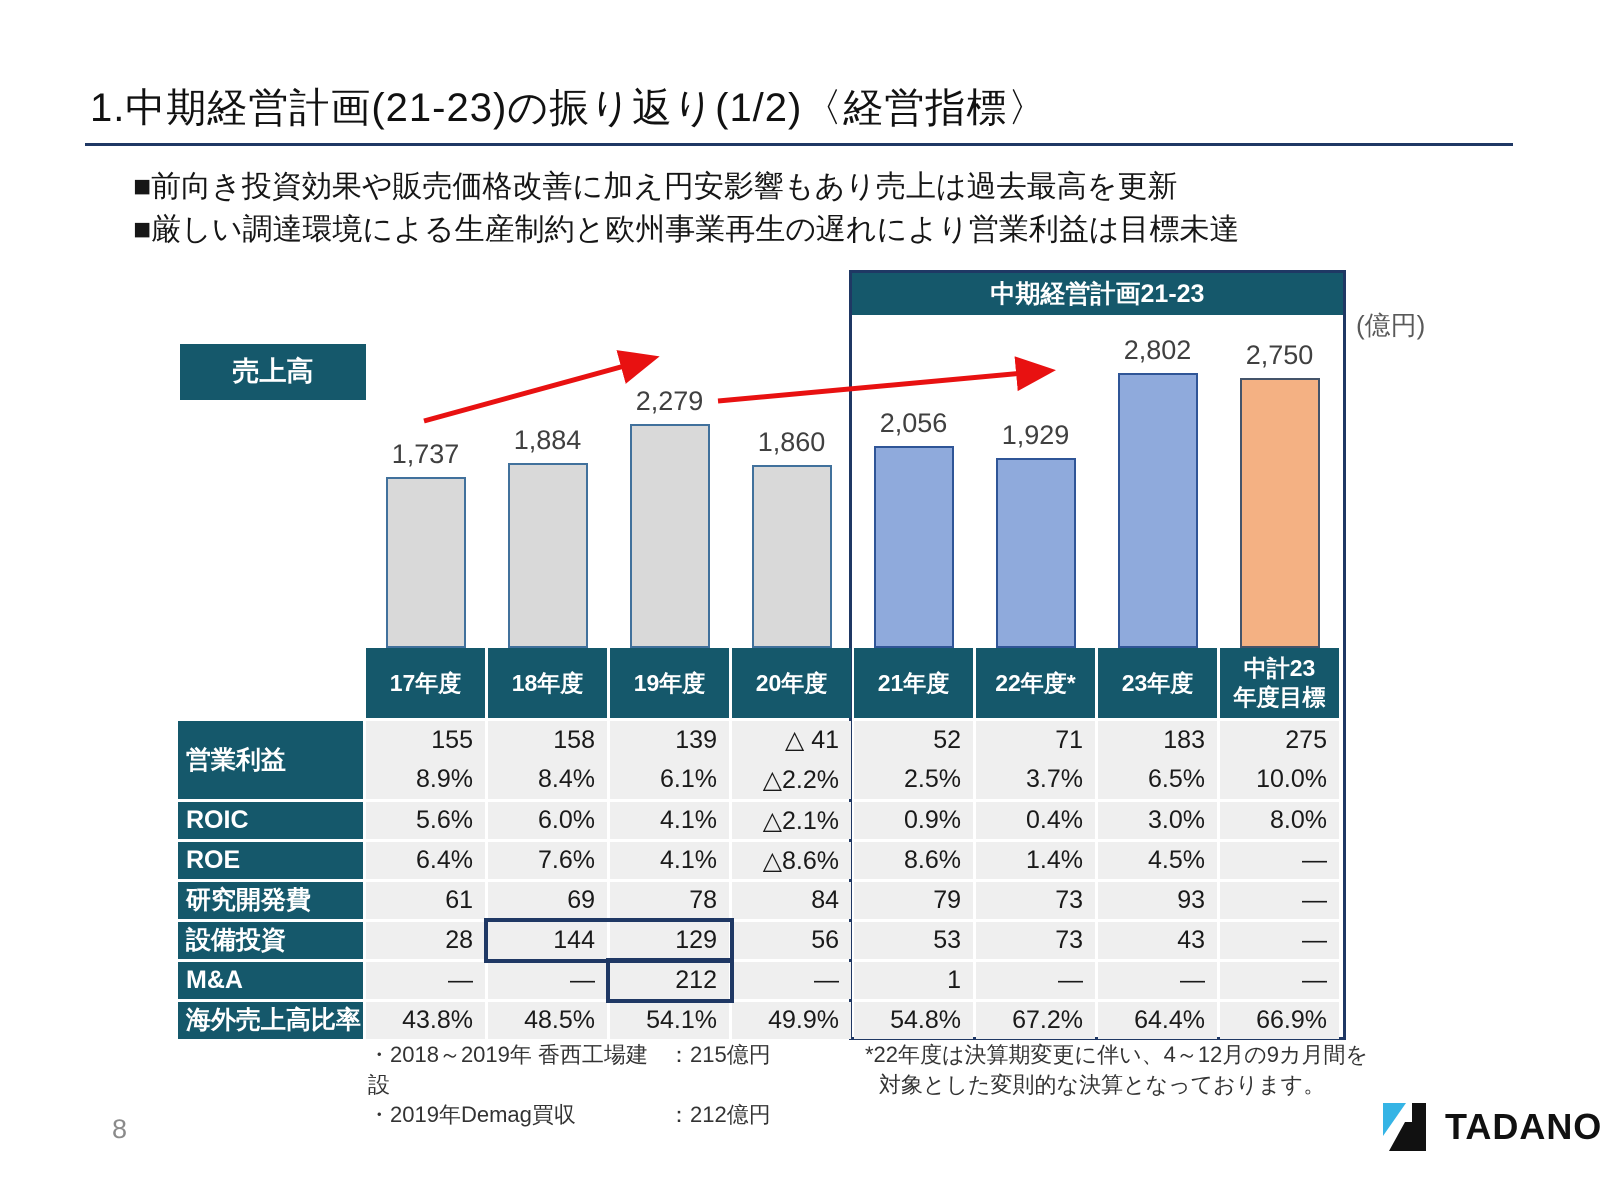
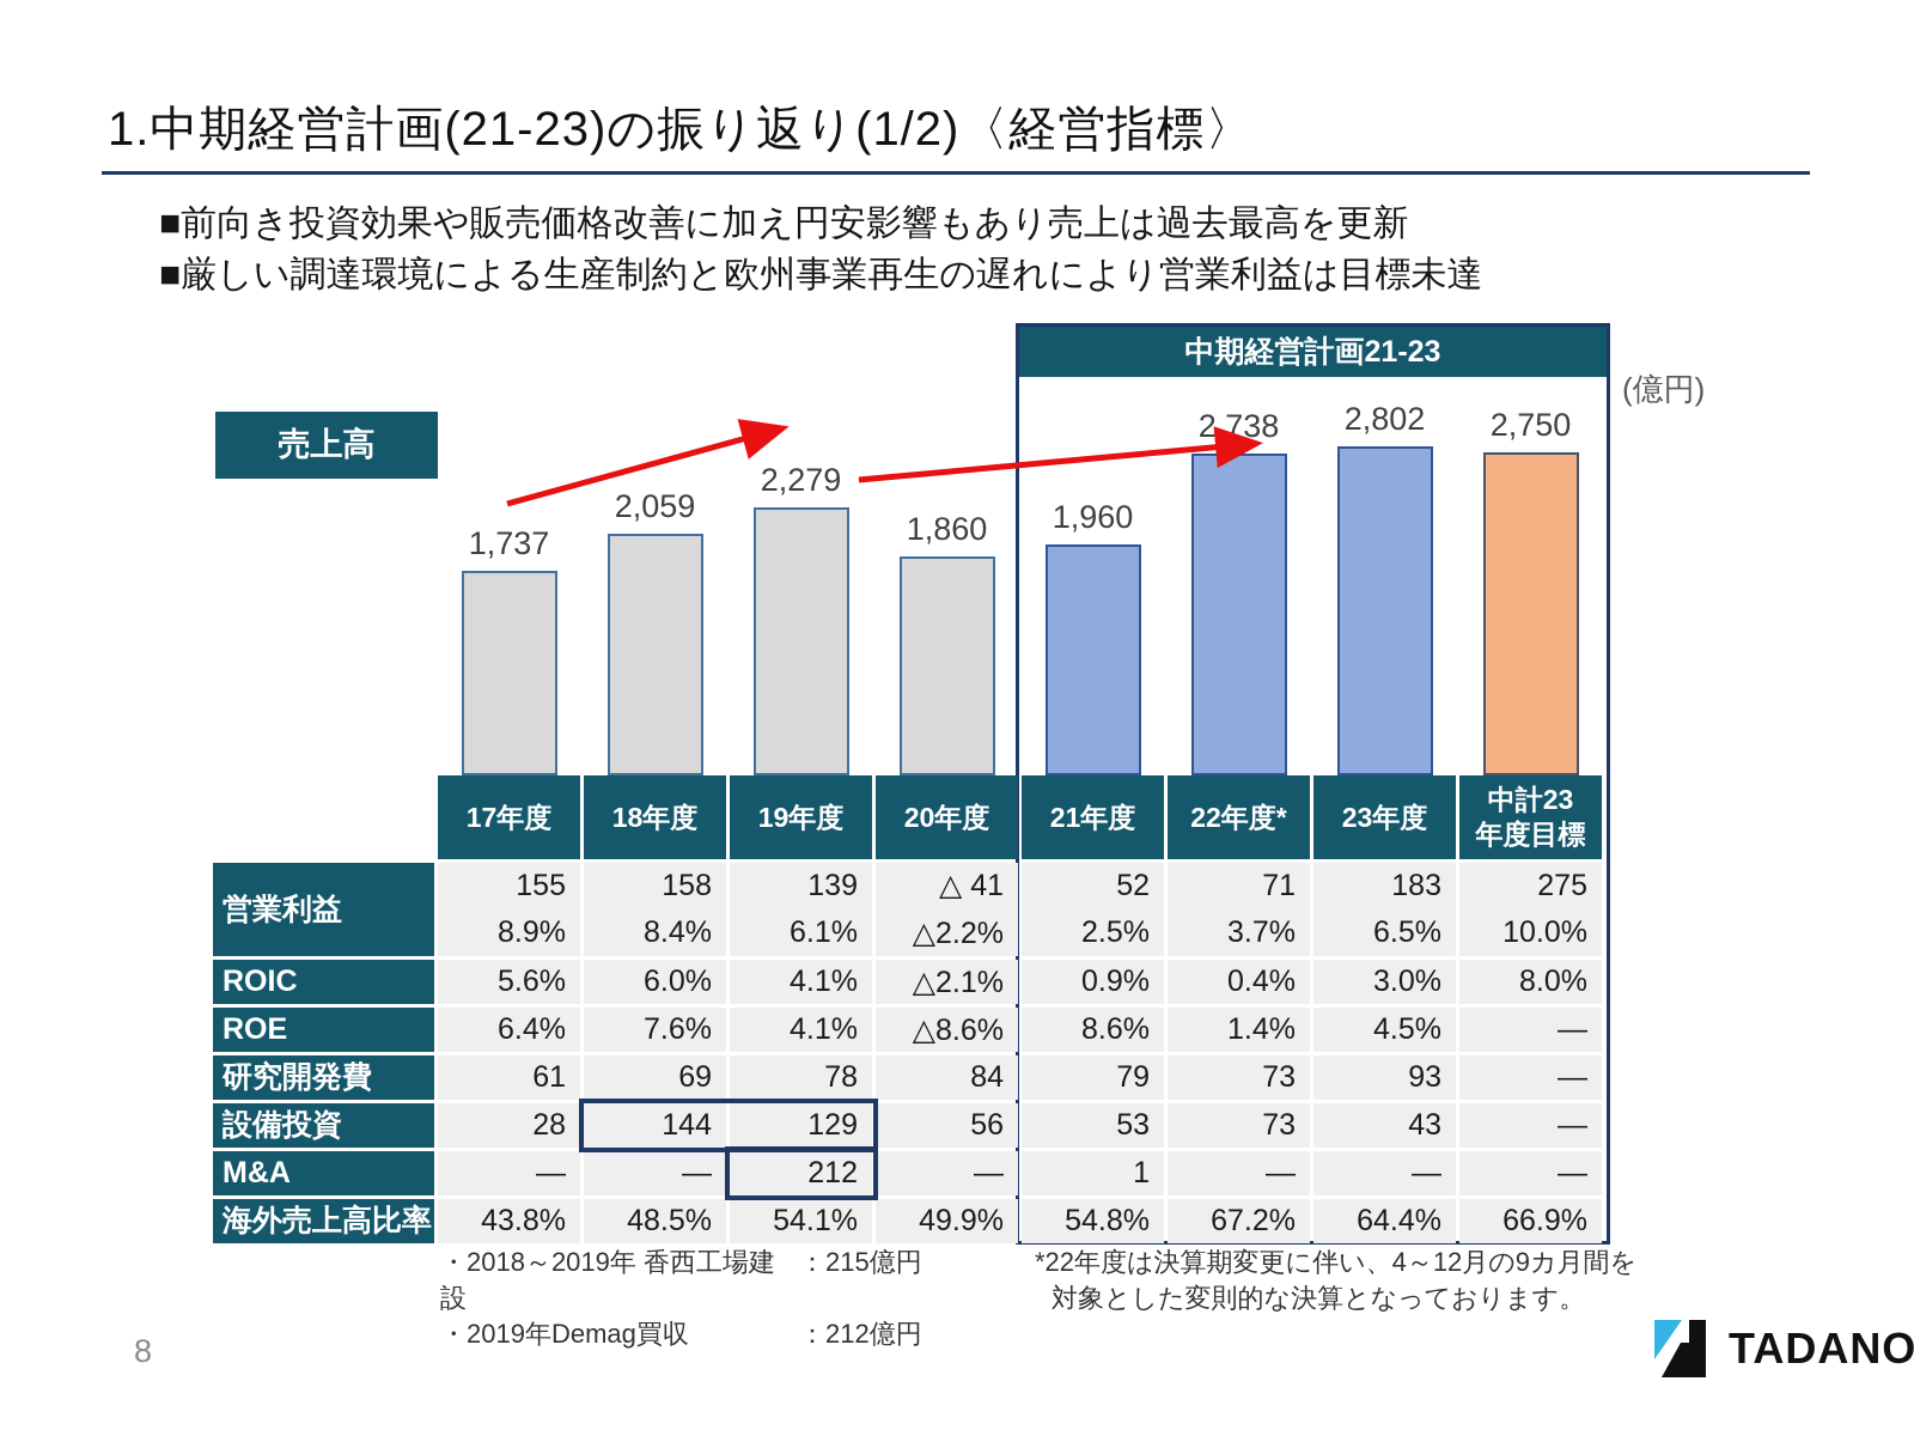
18年度: 1,884 -> 2,059
21年度: 2,056 -> 1,960
22年度*: 1,929 -> 2,738
